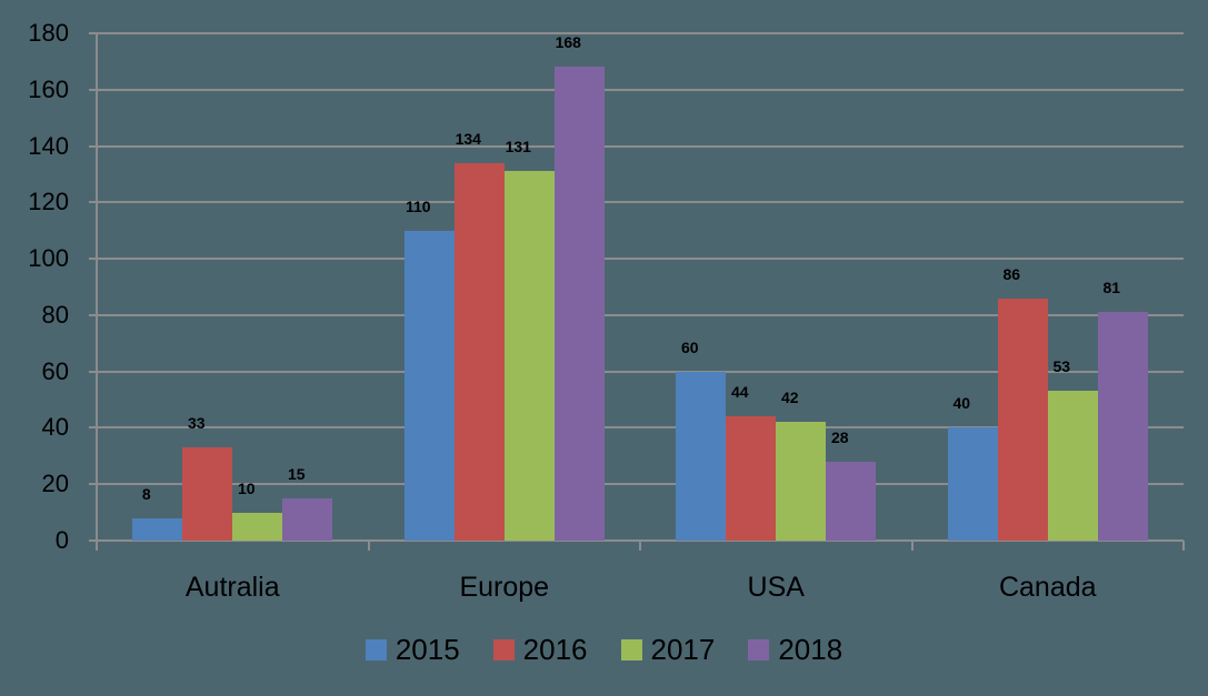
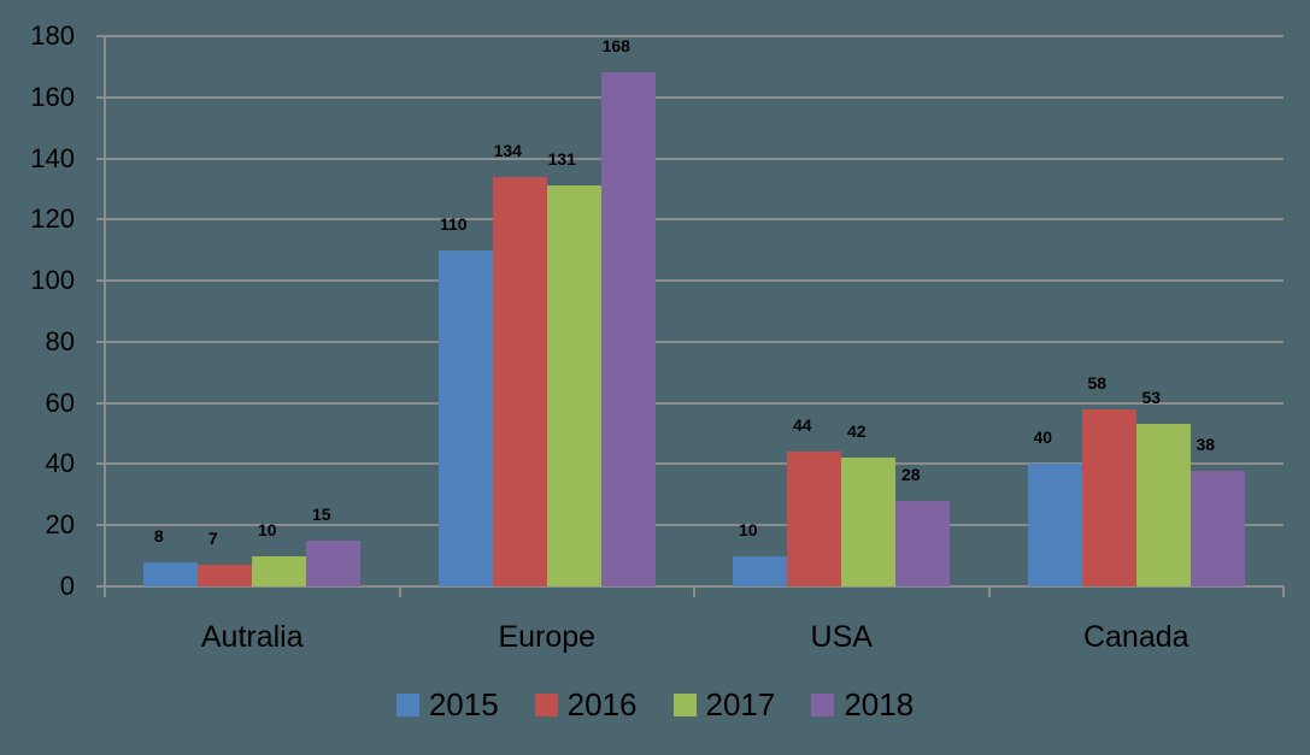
2016/Autralia: 33 -> 7
2015/USA: 60 -> 10
2016/Canada: 86 -> 58
2018/Canada: 81 -> 38
